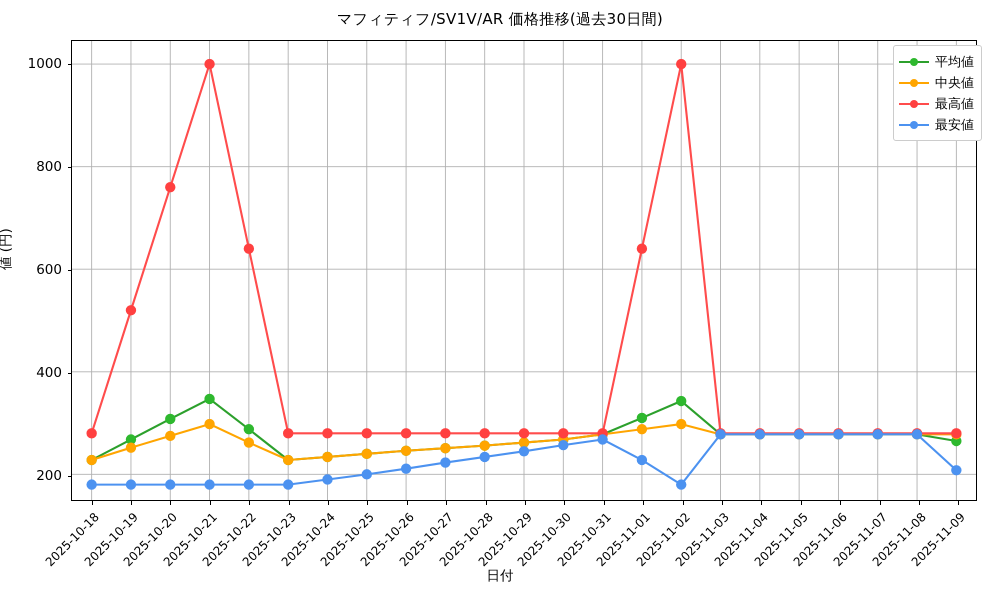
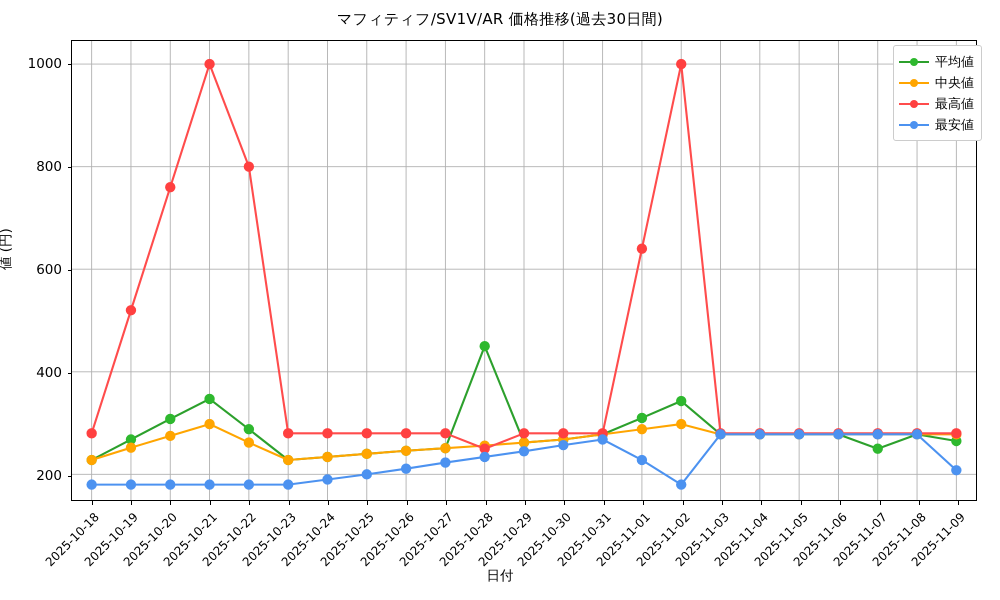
最高値/2025-10-22: 640 -> 800
平均値/2025-10-28: 260 -> 450
最高値/2025-10-28: 280 -> 250
平均値/2025-11-07: 280 -> 250
